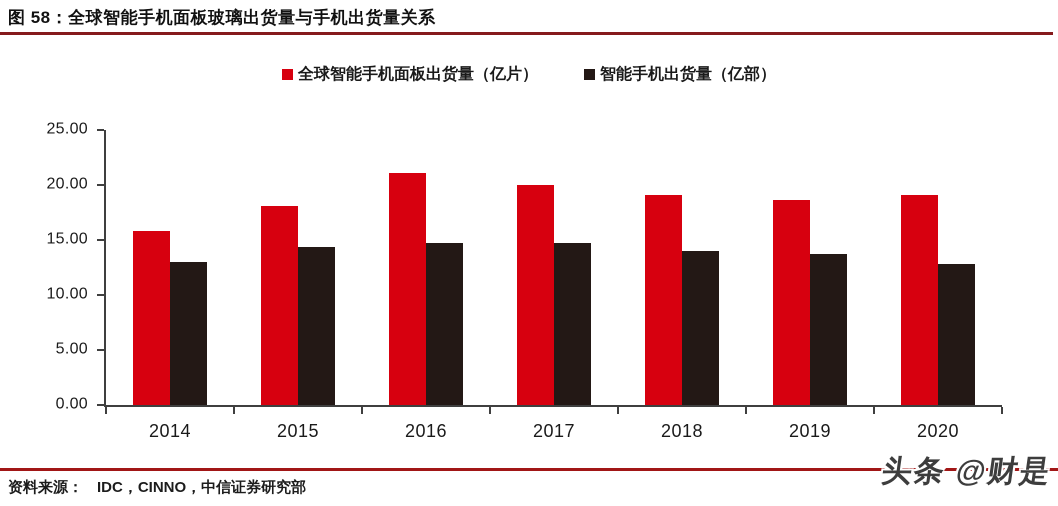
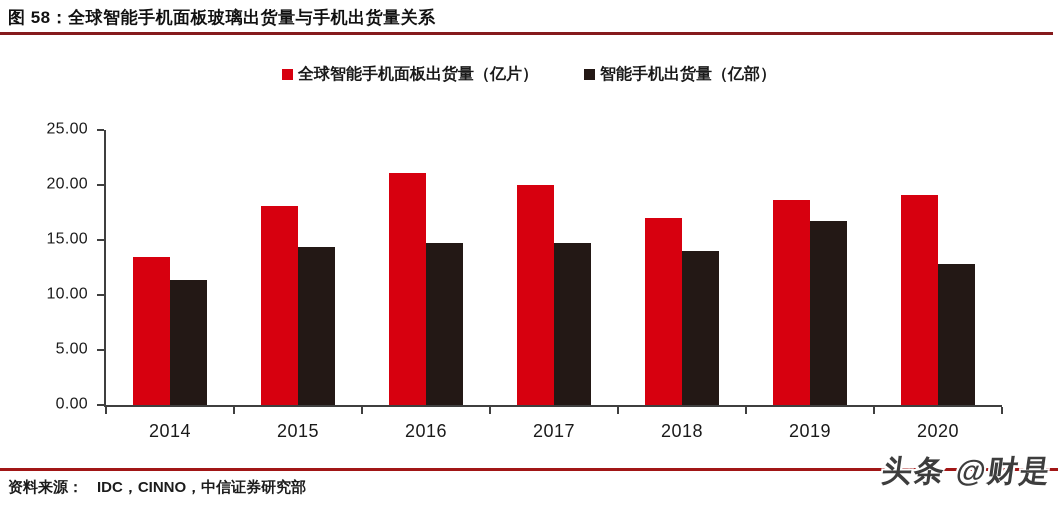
全球智能手机面板出货量（亿片）/2014: 15.8 -> 13.5
智能手机出货量（亿部）/2014: 13.0 -> 11.4
全球智能手机面板出货量（亿片）/2018: 19.1 -> 17.0
智能手机出货量（亿部）/2019: 13.7 -> 16.7
